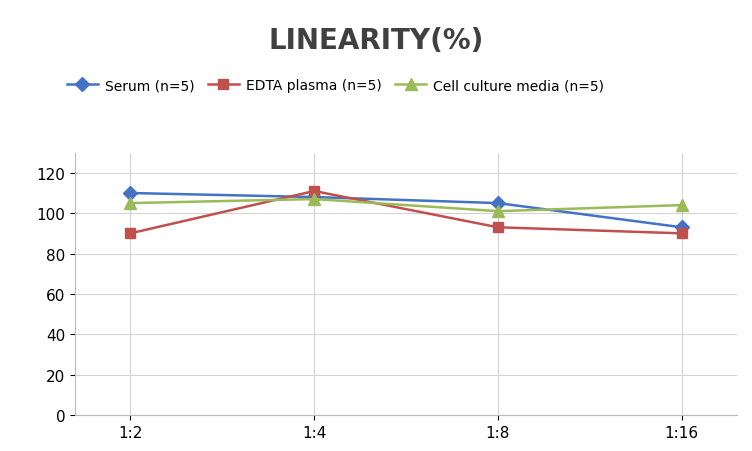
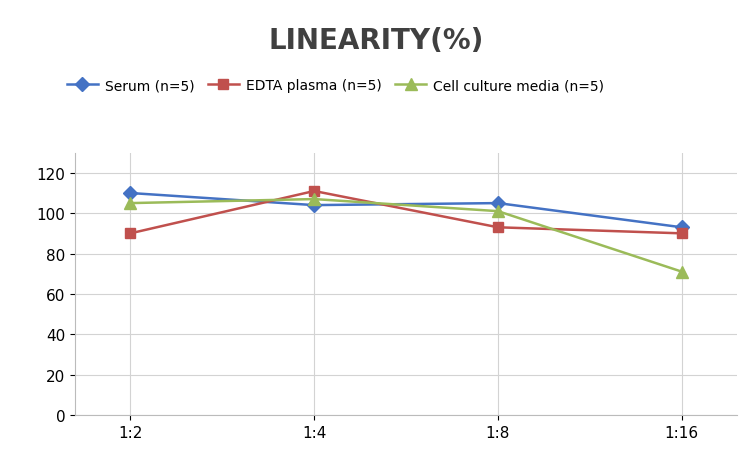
Serum (n=5)/1:4: 108 -> 104
Cell culture media (n=5)/1:16: 104 -> 71
